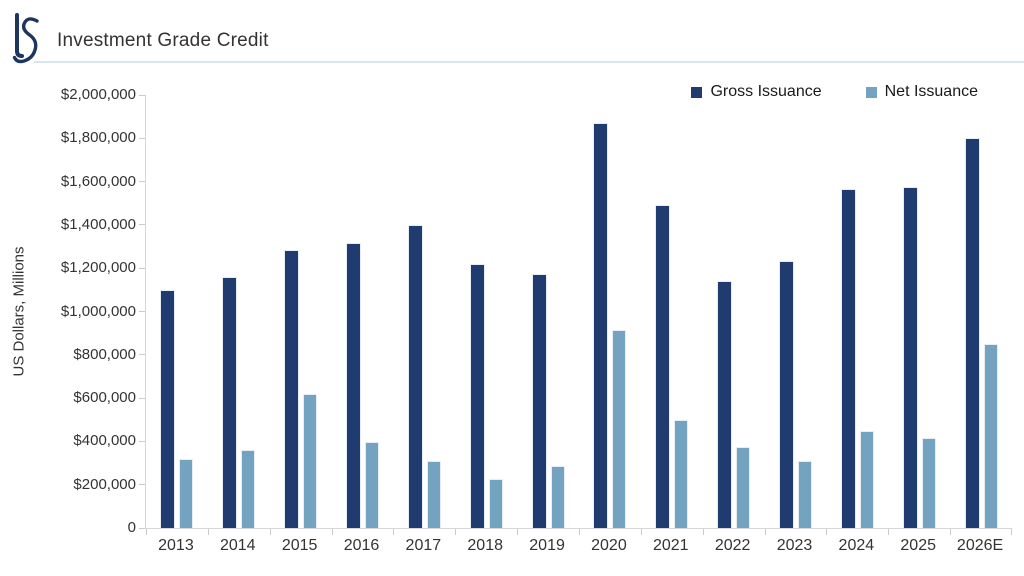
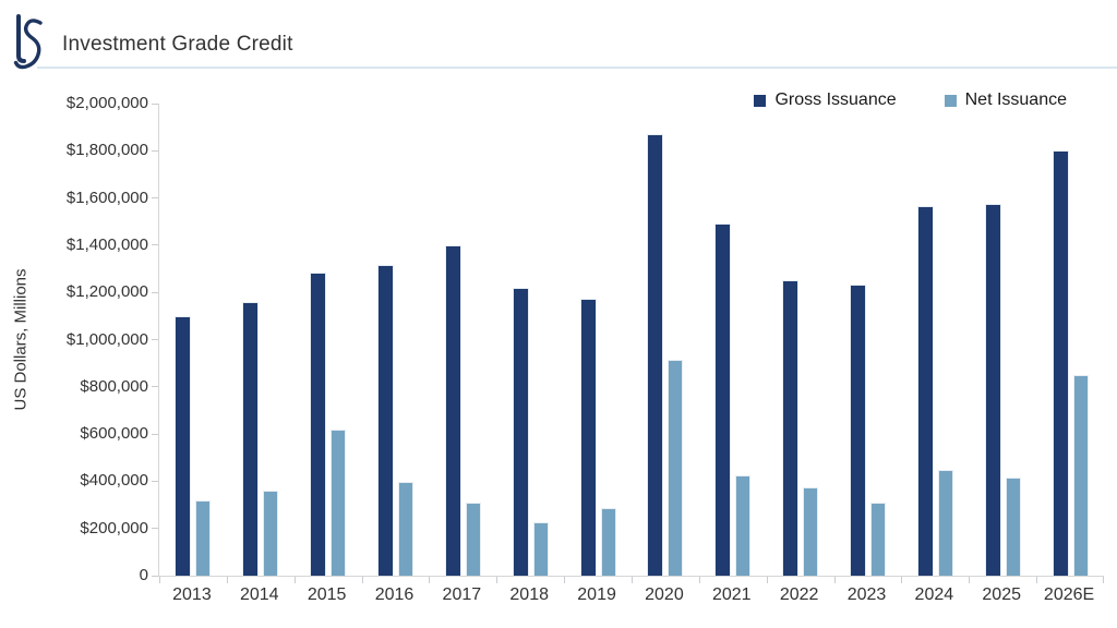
Net Issuance/2021: $500000 -> $420000
Gross Issuance/2022: $1140000 -> $1250000
